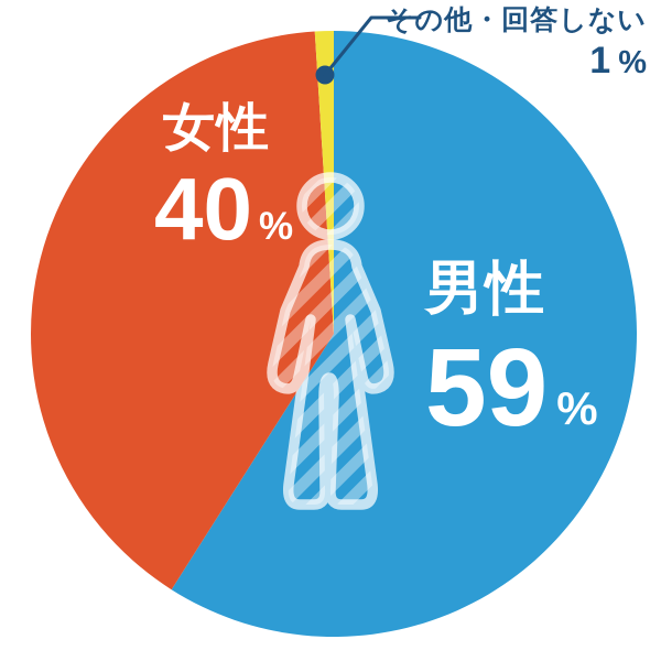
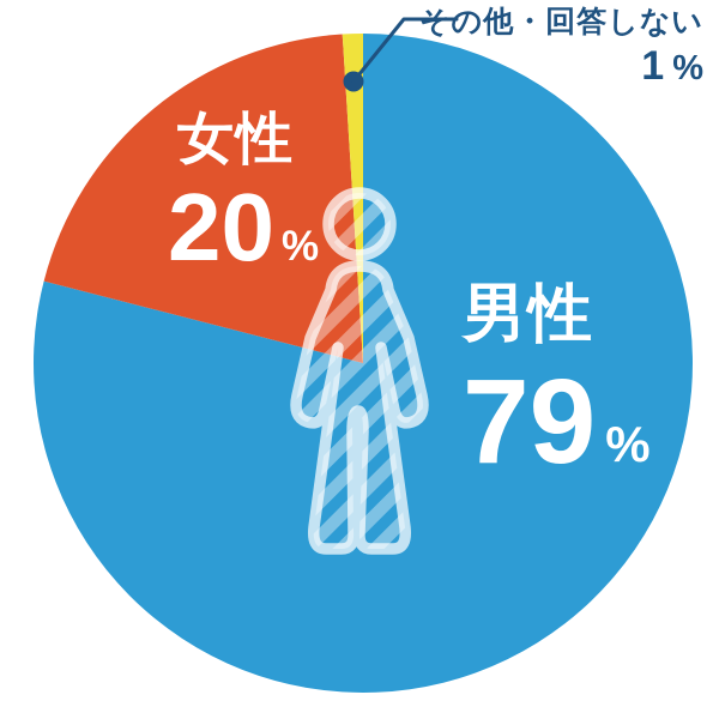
男性: 59 -> 79
女性: 40 -> 20
